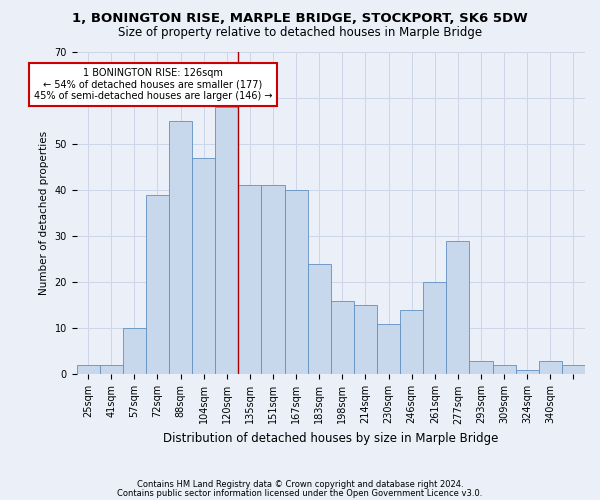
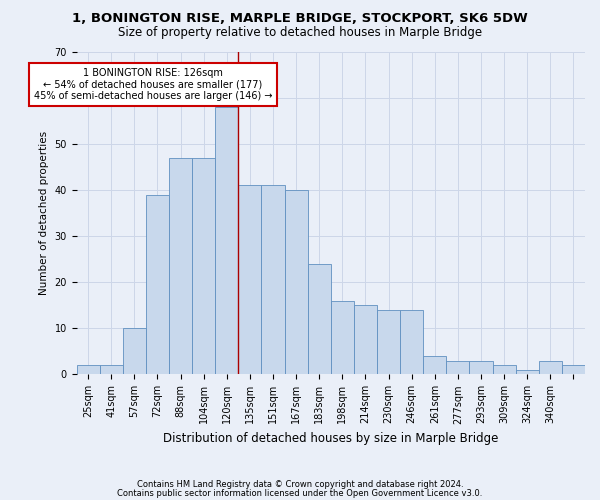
88sqm: 55 -> 47
230sqm: 11 -> 14
261sqm: 20 -> 4
277sqm: 29 -> 3
